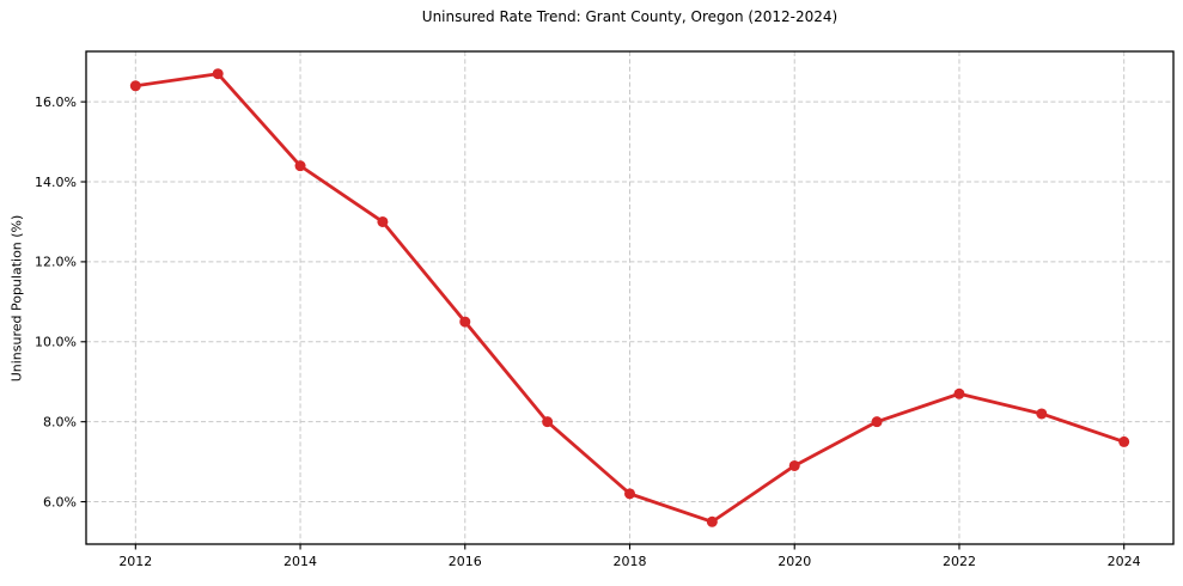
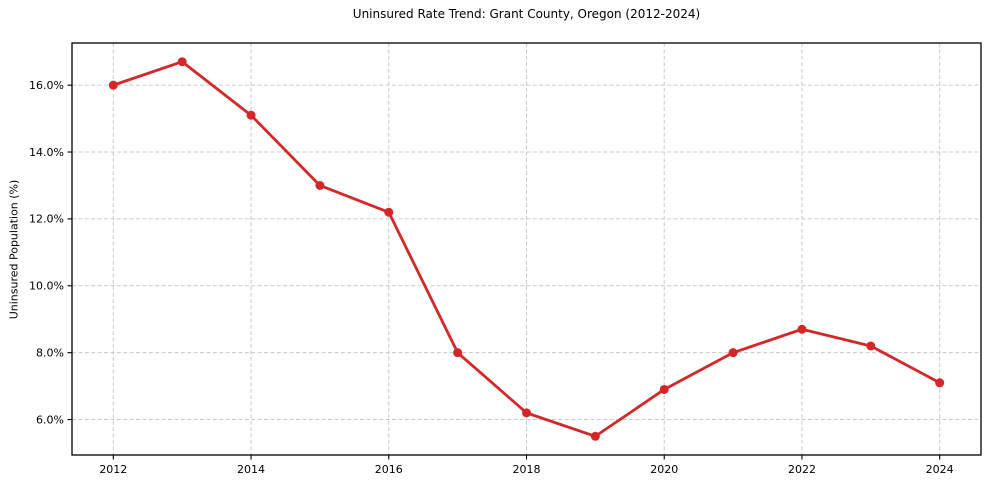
2012: 16.4% -> 16.0%
2014: 14.4% -> 15.1%
2016: 10.5% -> 12.2%
2024: 7.5% -> 7.1%
